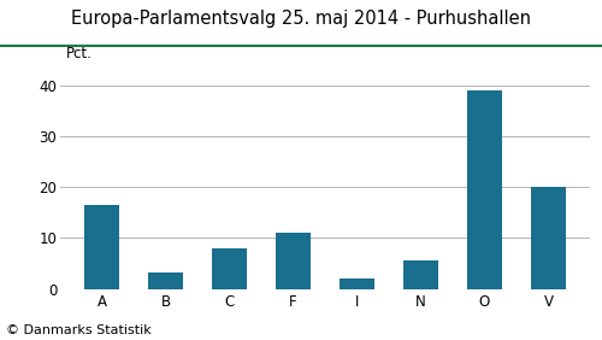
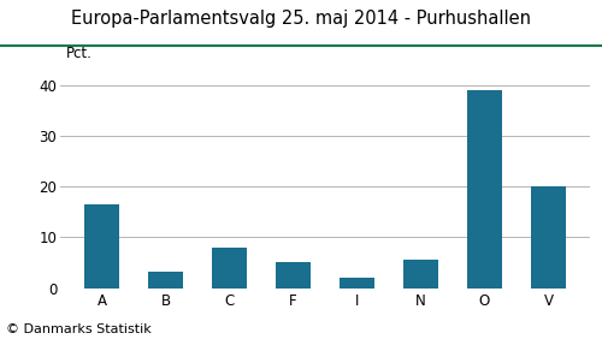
F: 11.0 -> 5.2
